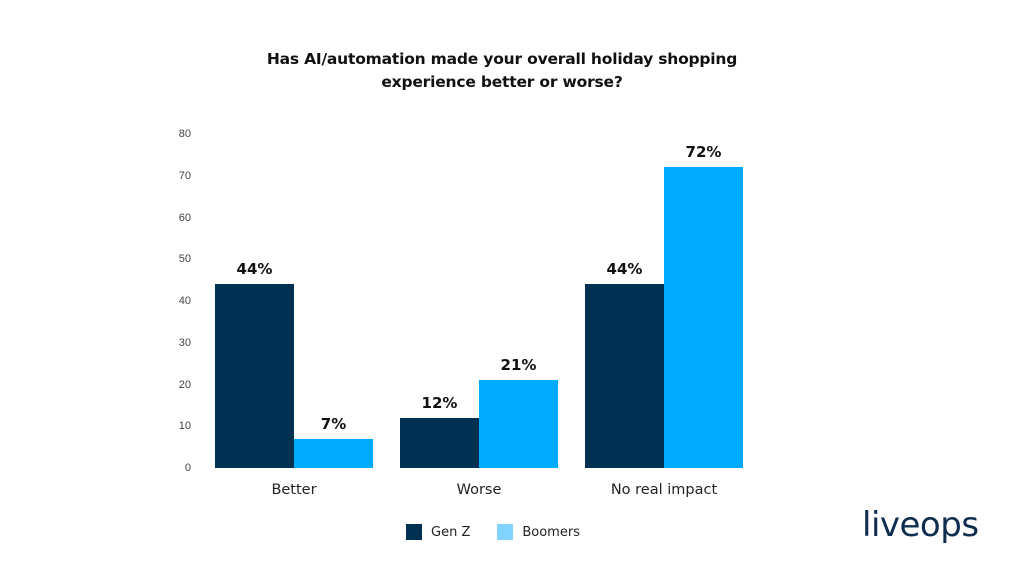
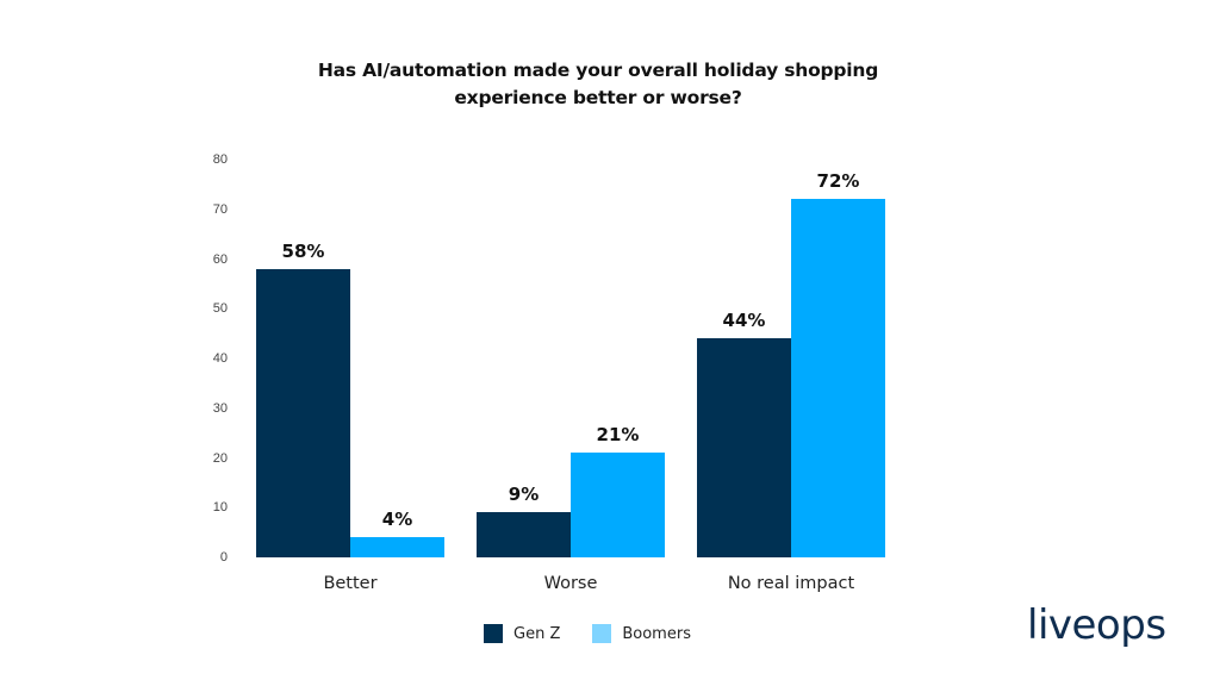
Gen Z/Better: 44% -> 58%
Boomers/Better: 7% -> 4%
Gen Z/Worse: 12% -> 9%
